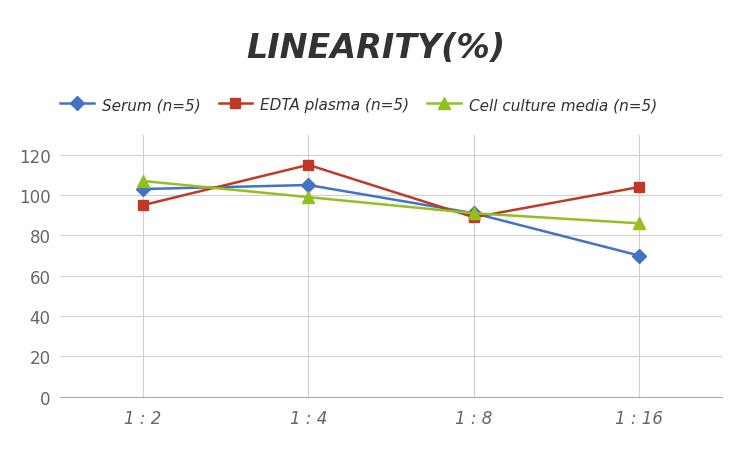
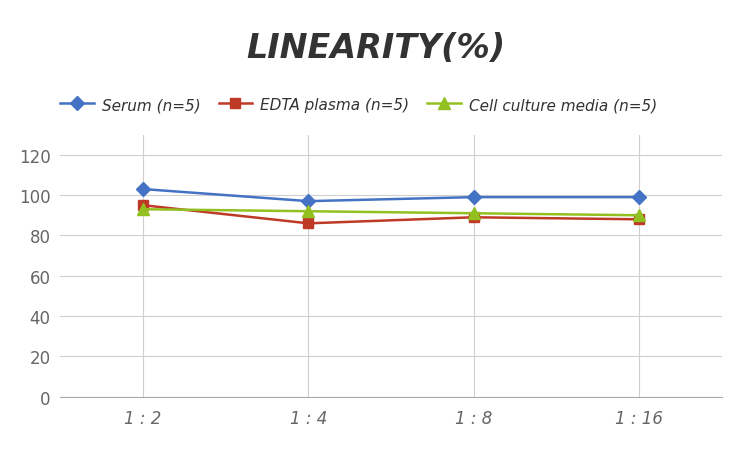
Cell culture media (n=5)/1 : 2: 107 -> 93
Serum (n=5)/1 : 4: 105 -> 97
EDTA plasma (n=5)/1 : 4: 115 -> 86
Cell culture media (n=5)/1 : 4: 99 -> 92
Serum (n=5)/1 : 8: 91 -> 99
Serum (n=5)/1 : 16: 70 -> 99
EDTA plasma (n=5)/1 : 16: 104 -> 88
Cell culture media (n=5)/1 : 16: 86 -> 90
